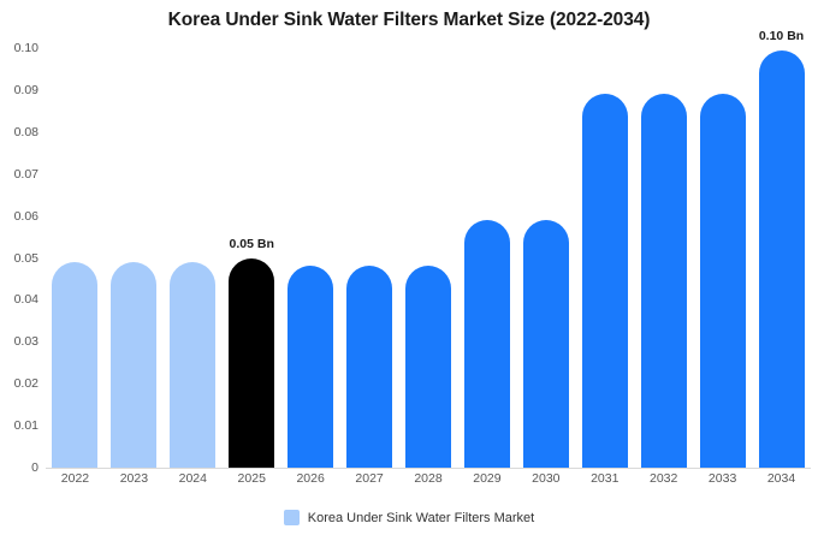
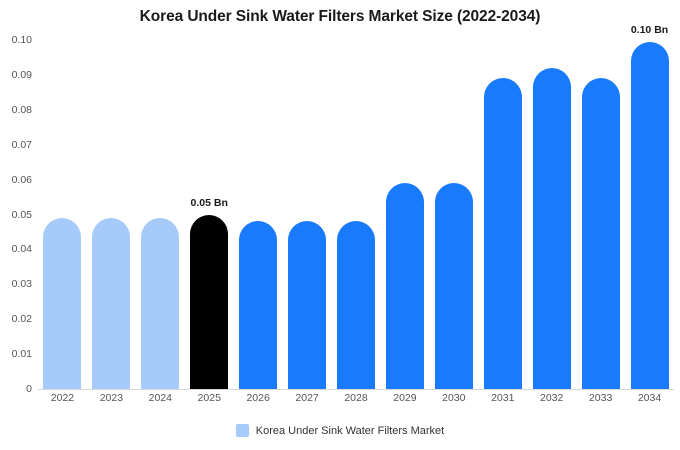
2032: 0.089 -> 0.092
